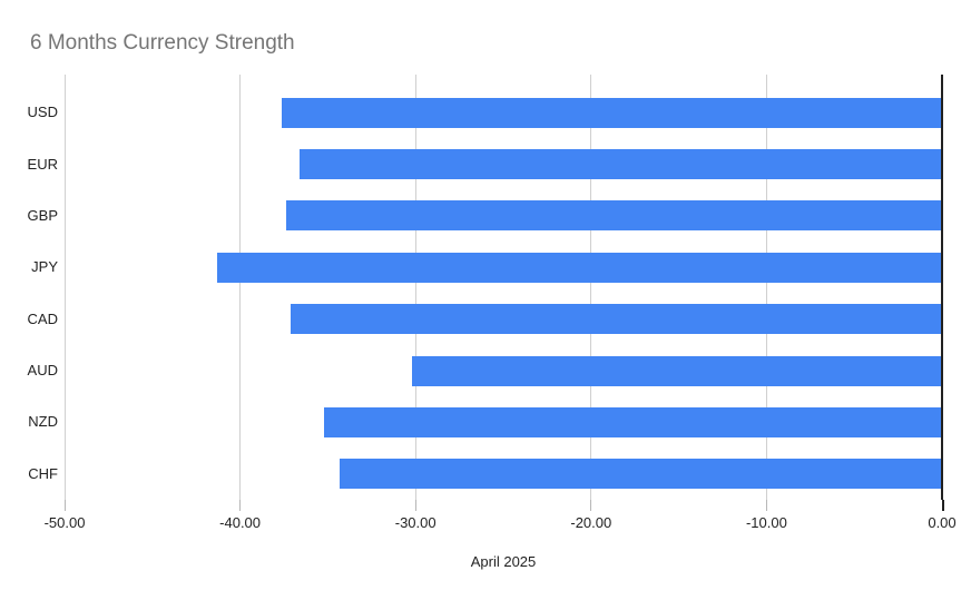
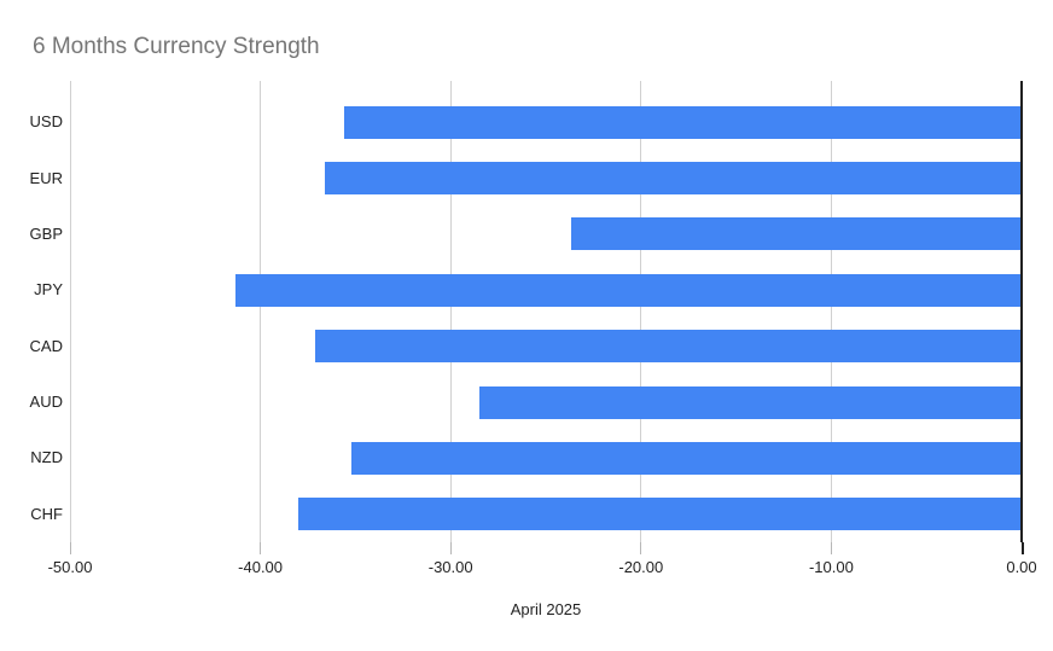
USD: -37.6 -> -35.6
GBP: -37.4 -> -23.7
AUD: -30.2 -> -28.5
CHF: -34.3 -> -38.0
